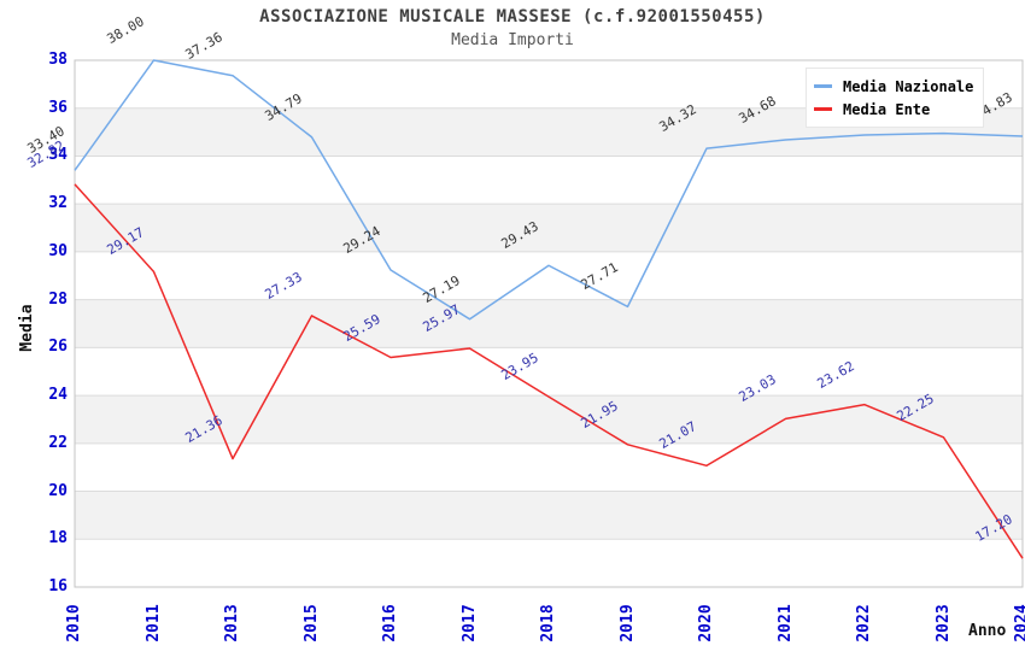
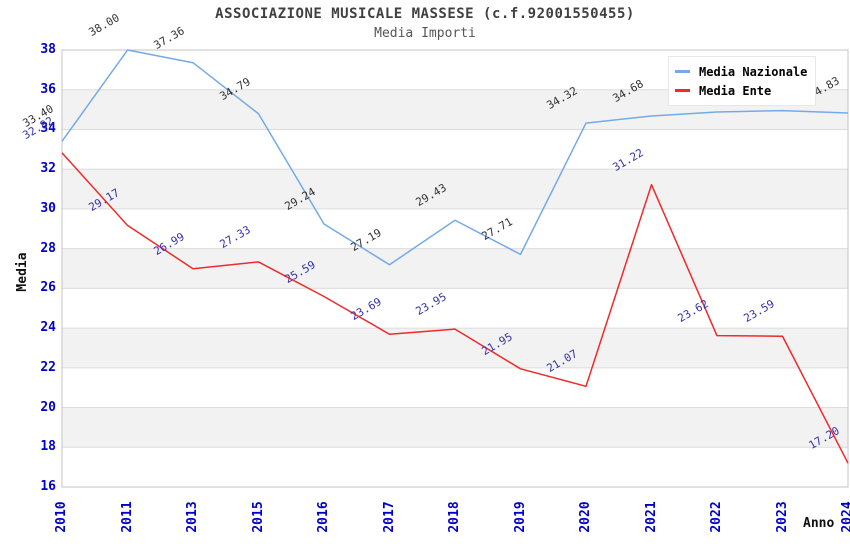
Media Ente/2013: 21.36 -> 26.99
Media Ente/2017: 25.97 -> 23.69
Media Ente/2021: 23.03 -> 31.22
Media Ente/2023: 22.25 -> 23.59
